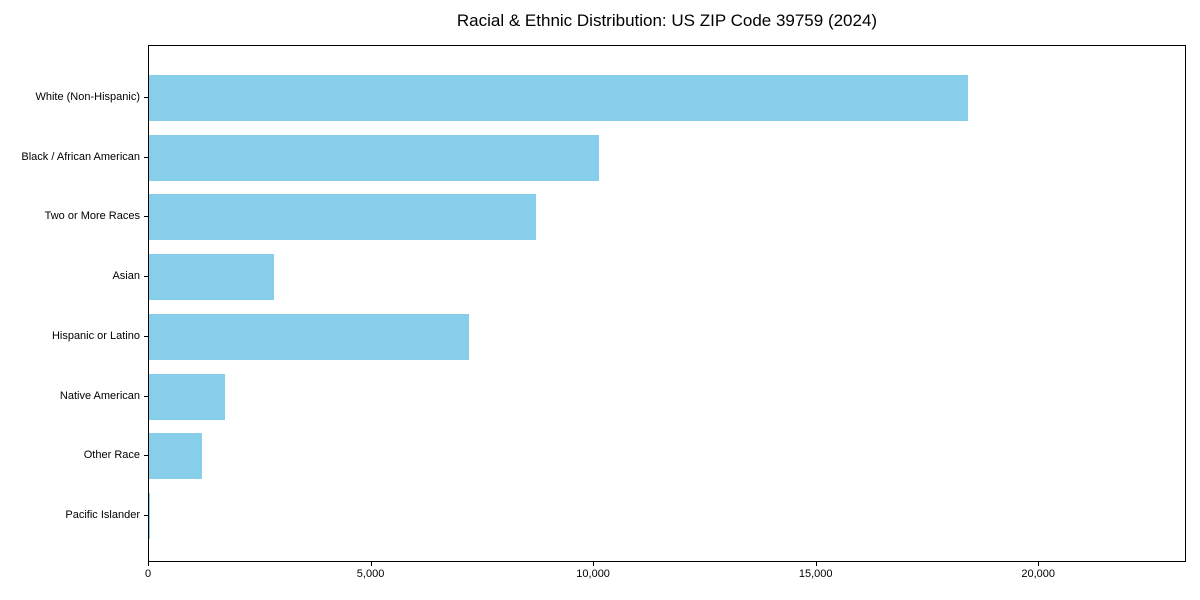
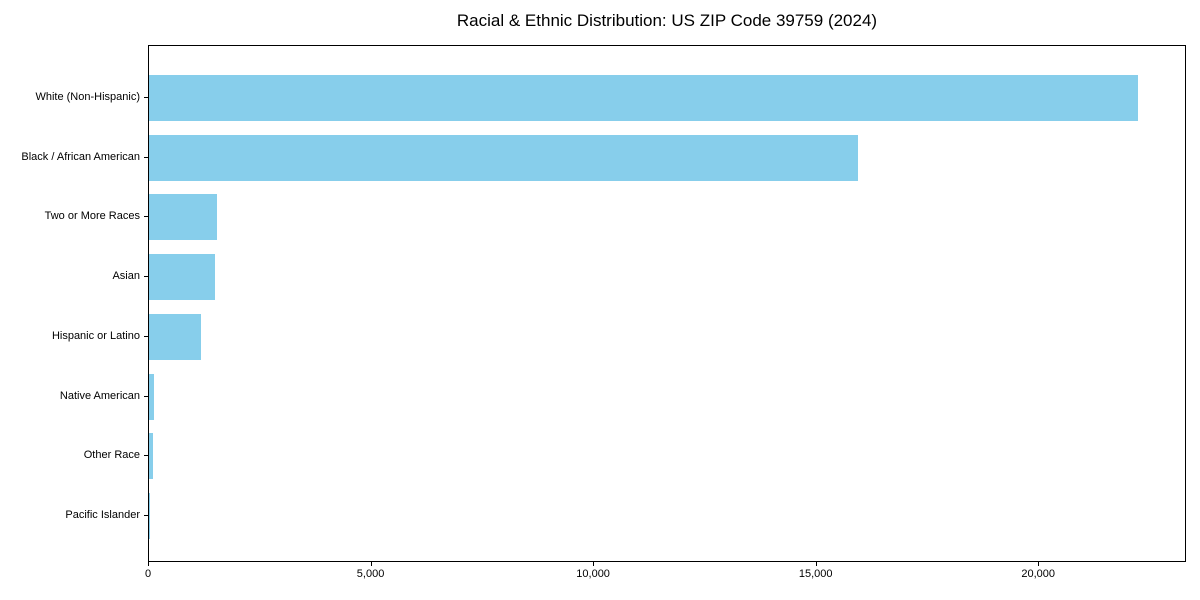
White (Non-Hispanic): 18400 -> 22200
Black / African American: 10100 -> 15900
Two or More Races: 8700 -> 1500
Asian: 2800 -> 1500
Hispanic or Latino: 7200 -> 1200
Native American: 1700 -> 100
Other Race: 1200 -> 100
